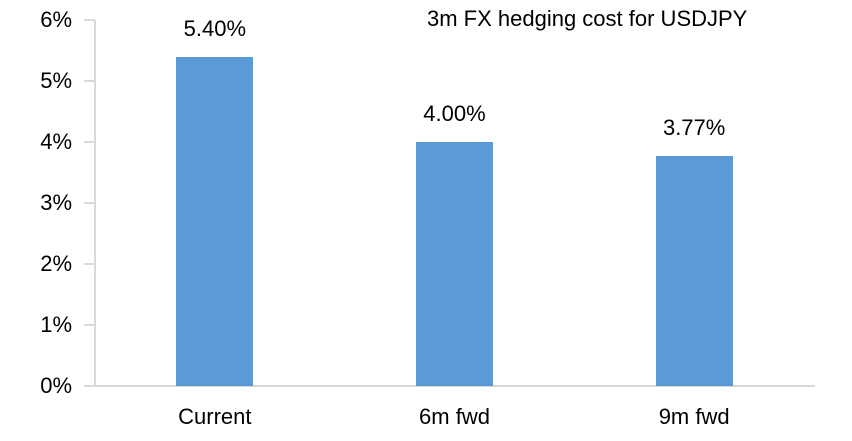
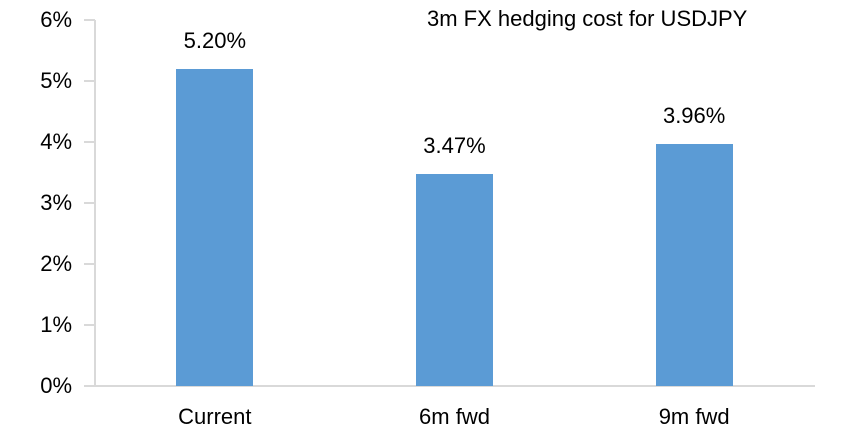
Current: 5.40% -> 5.20%
6m fwd: 4.00% -> 3.47%
9m fwd: 3.77% -> 3.96%
